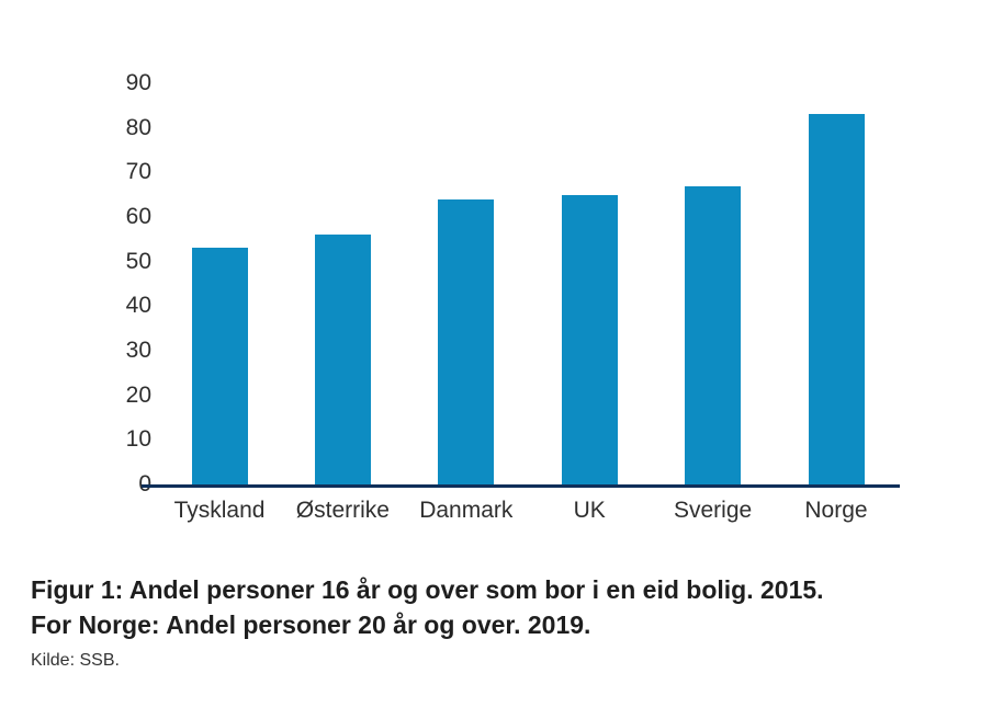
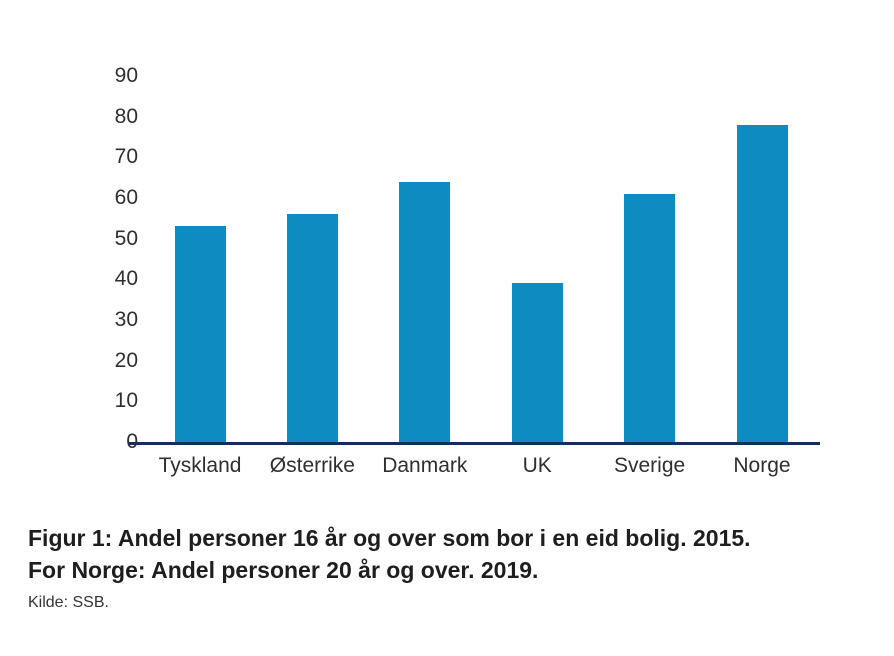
UK: 65 -> 39
Sverige: 67 -> 61
Norge: 83 -> 78
